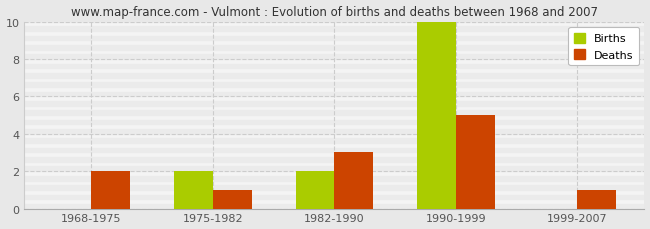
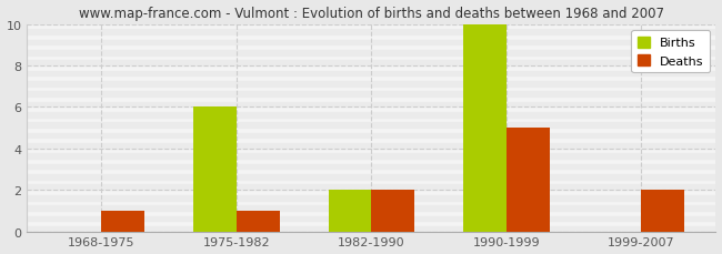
Deaths/1968-1975: 2 -> 1
Births/1975-1982: 2 -> 6
Deaths/1982-1990: 3 -> 2
Deaths/1999-2007: 1 -> 2
